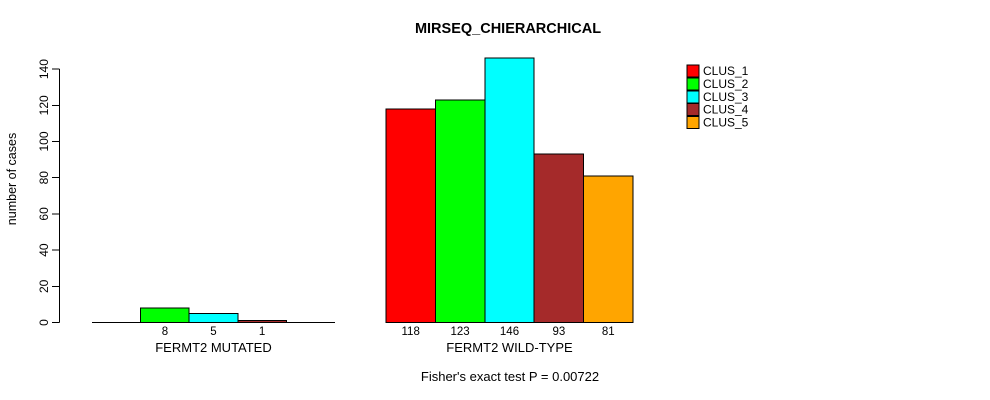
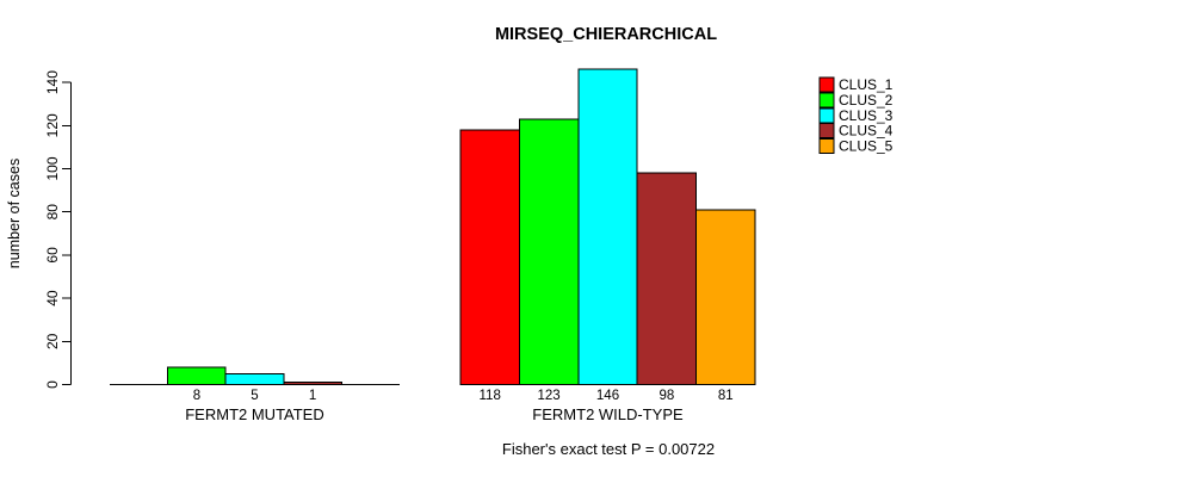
CLUS_4/FERMT2 WILD-TYPE: 93 -> 98
